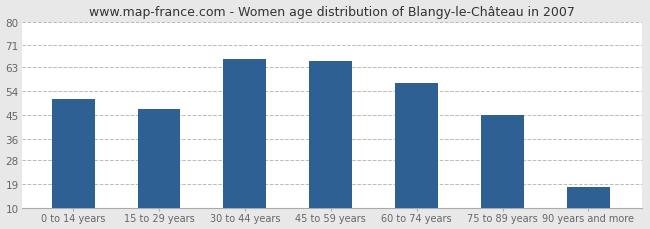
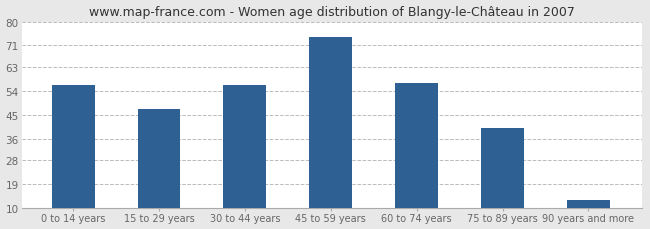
0 to 14 years: 51 -> 56
30 to 44 years: 66 -> 56
45 to 59 years: 65 -> 74
75 to 89 years: 45 -> 40
90 years and more: 18 -> 13
